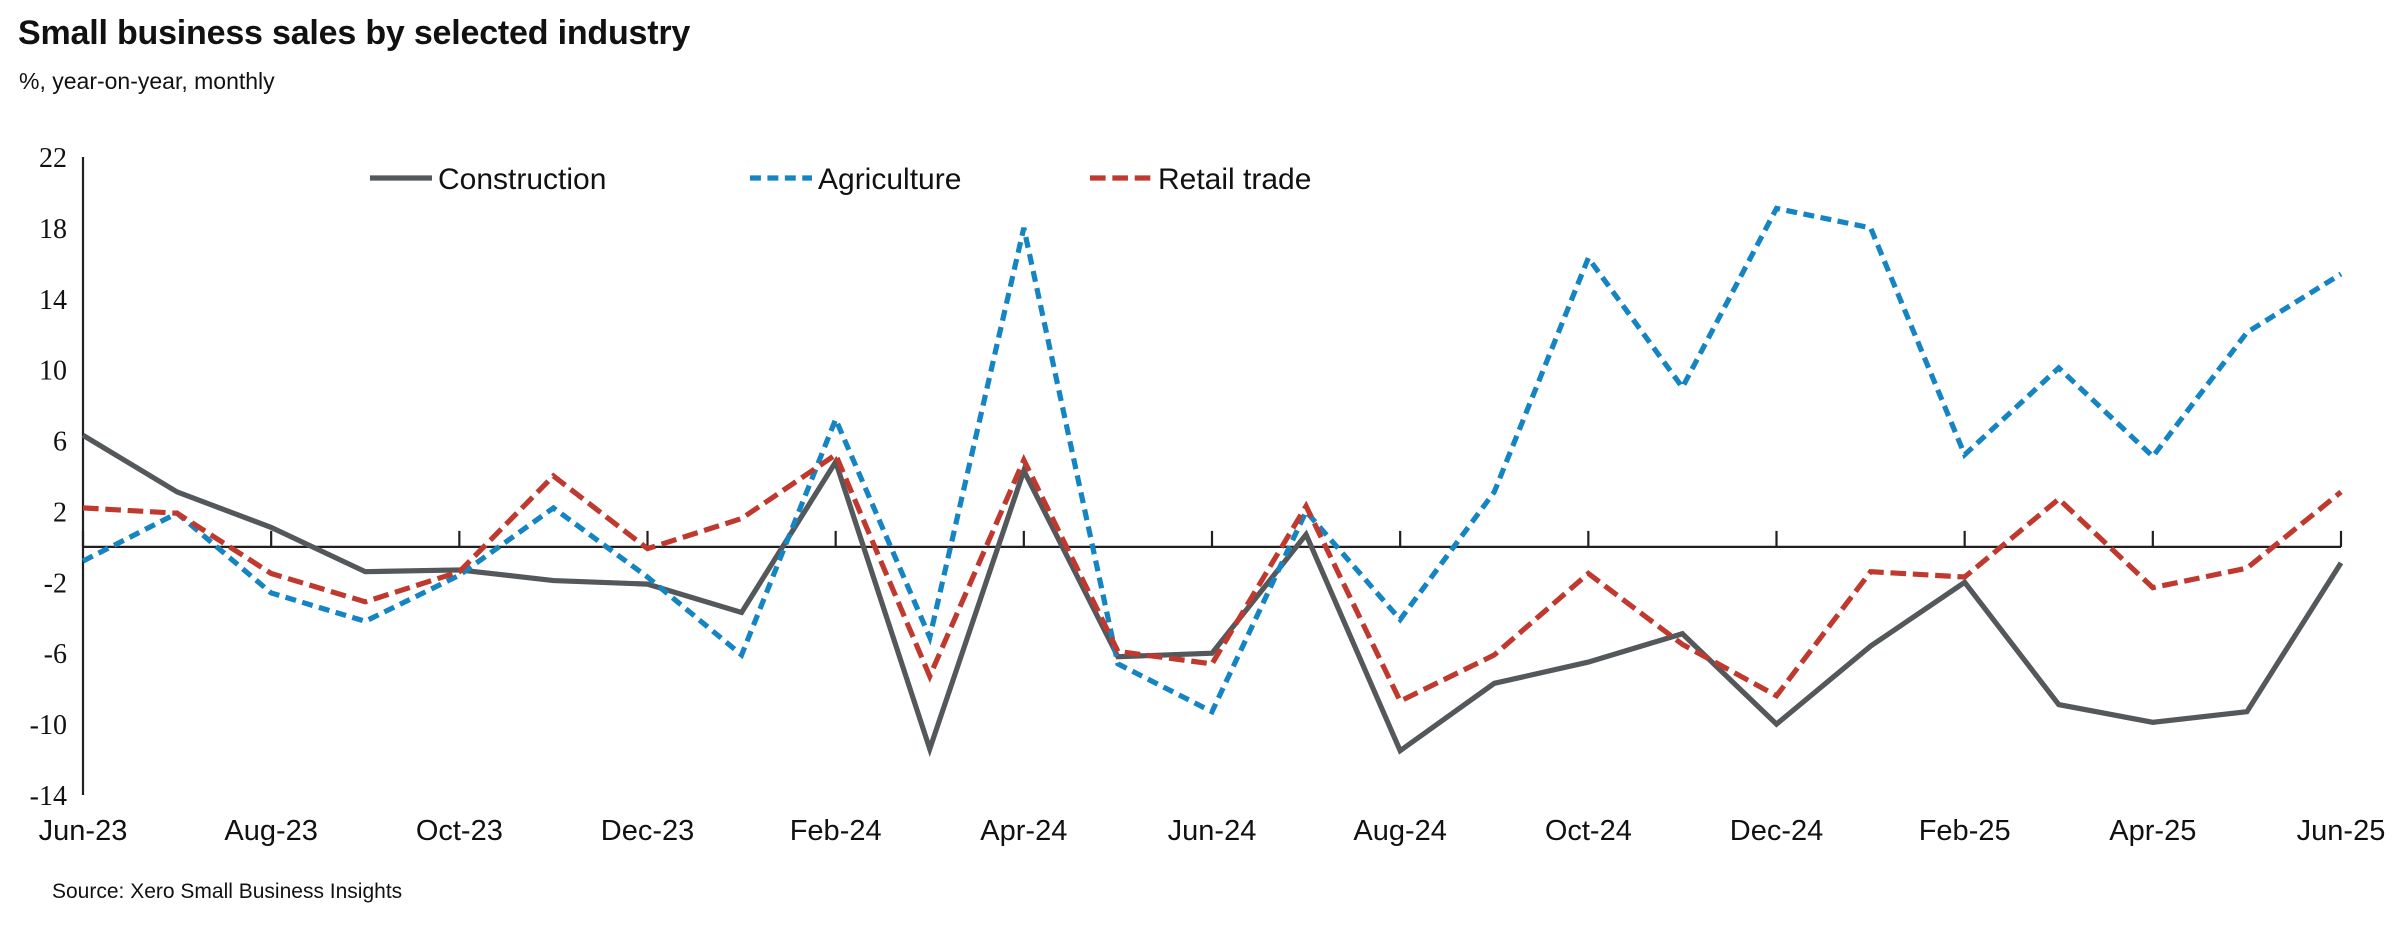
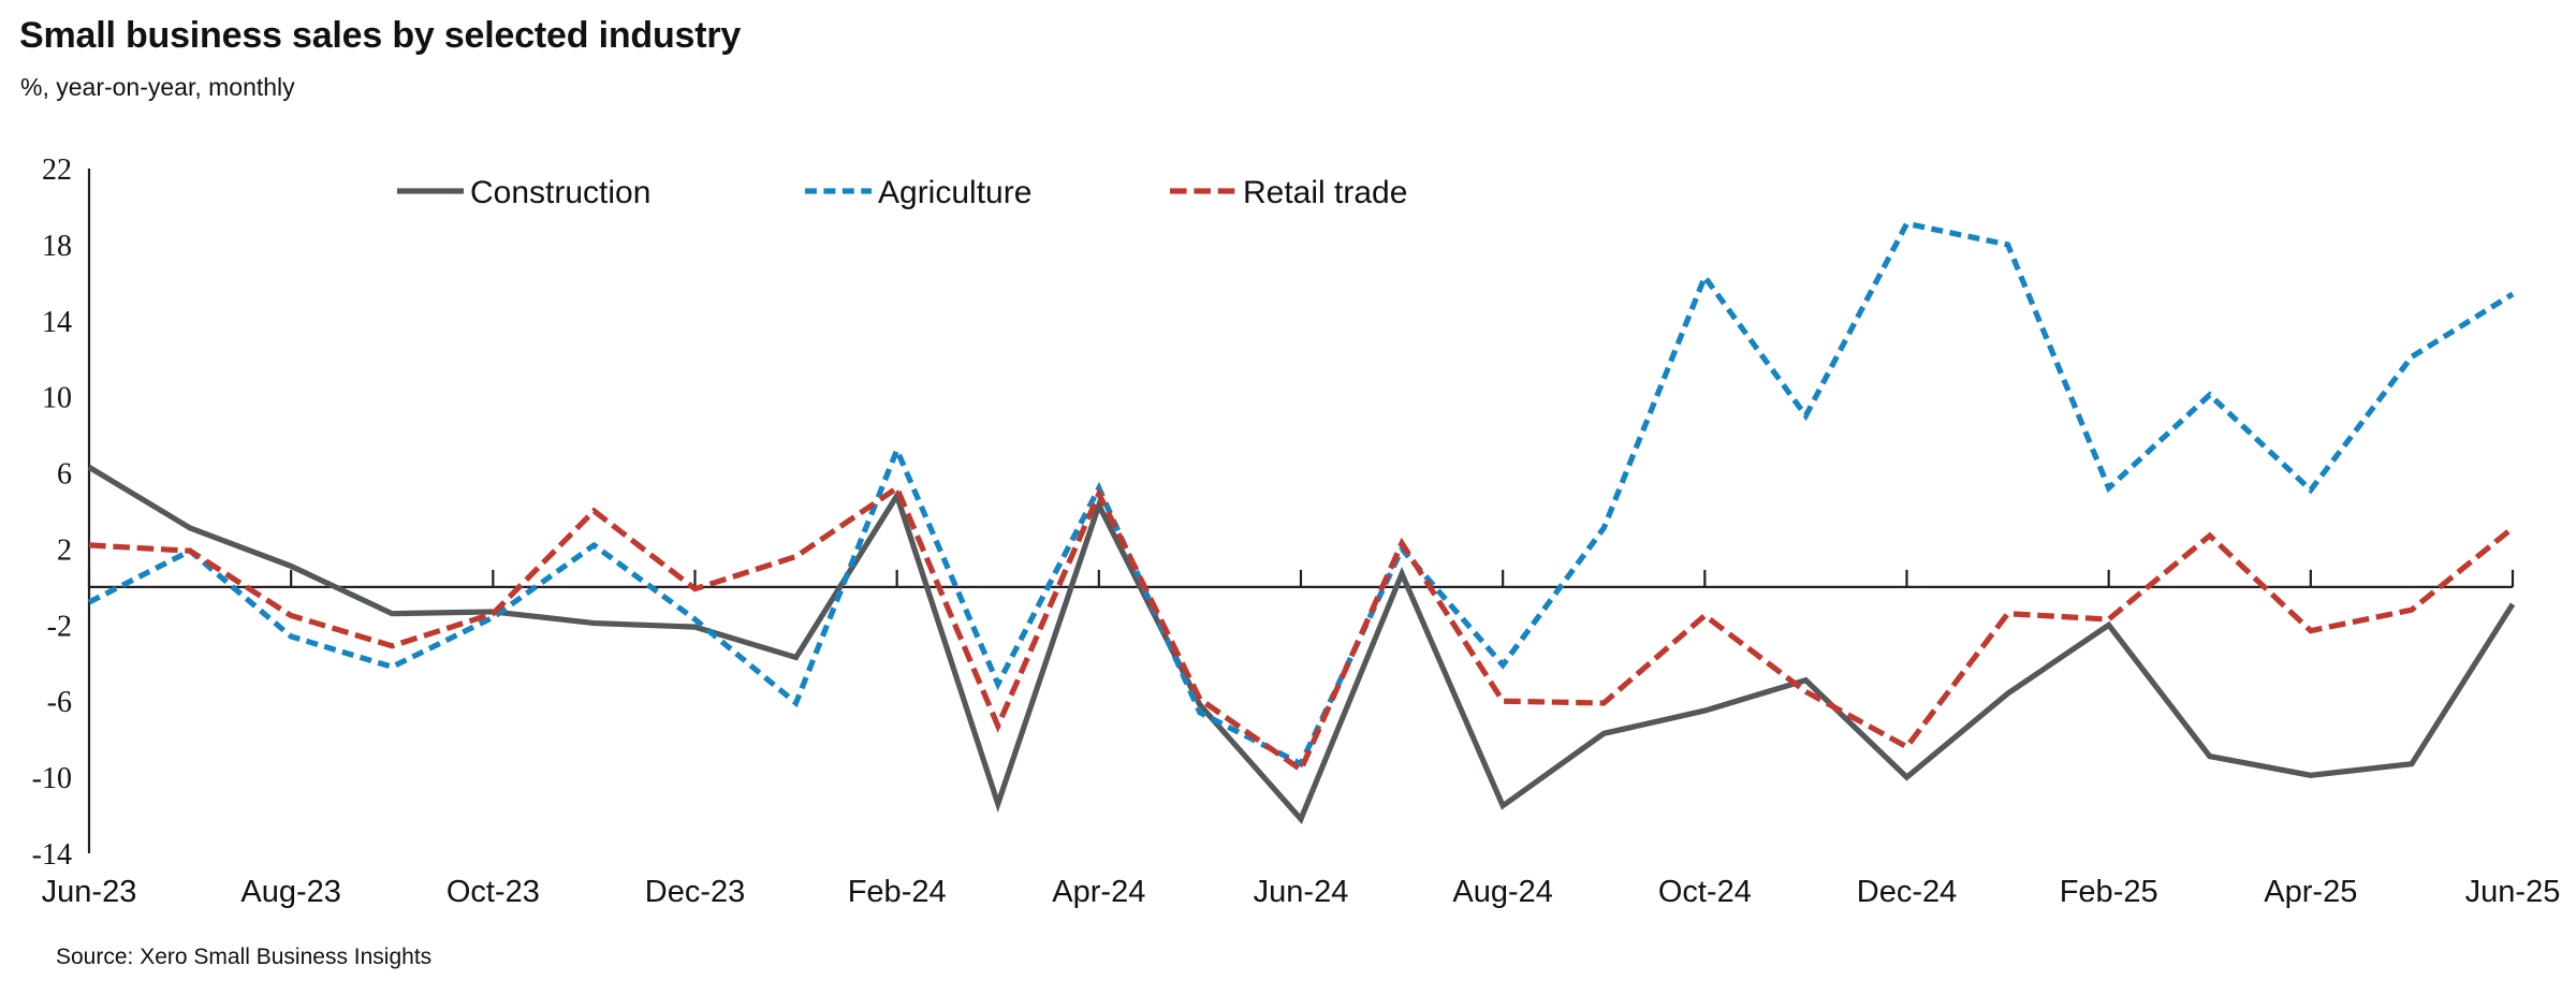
Agriculture/Apr-24: 18.0 -> 5.2
Construction/Jun-24: -6.0 -> -12.2
Retail trade/Jun-24: -6.6 -> -9.6
Retail trade/Aug-24: -8.7 -> -6.0
